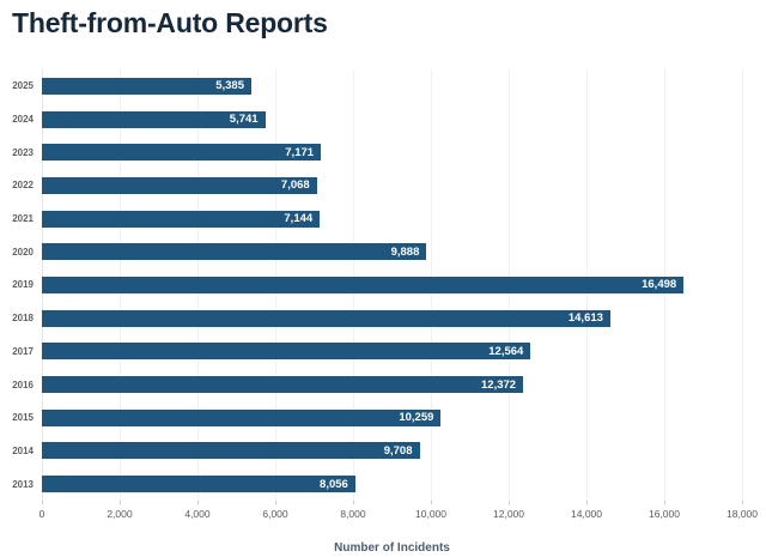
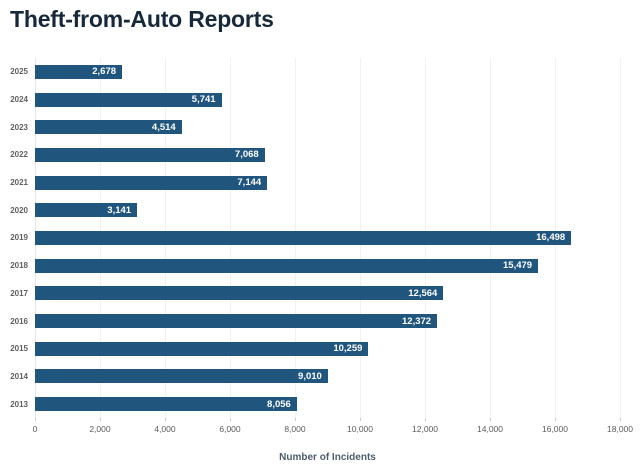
2025: 5,385 -> 2,678
2023: 7,171 -> 4,514
2020: 9,888 -> 3,141
2018: 14,613 -> 15,479
2014: 9,708 -> 9,010
